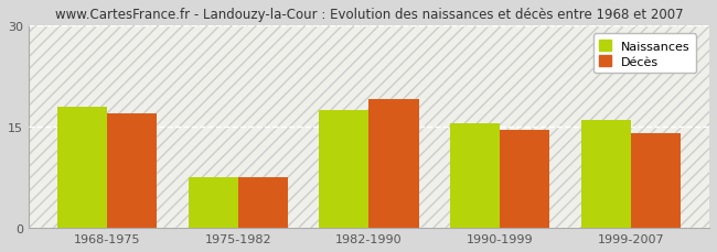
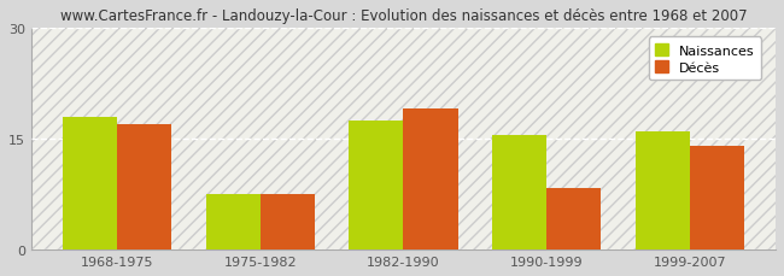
Décès/1990-1999: 14.5 -> 8.4
